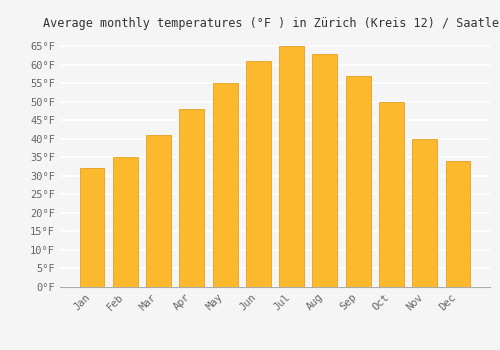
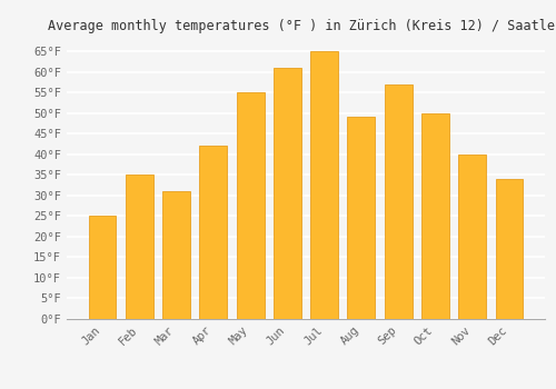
Jan: 32°F -> 25°F
Mar: 41°F -> 31°F
Apr: 48°F -> 42°F
Aug: 63°F -> 49°F
